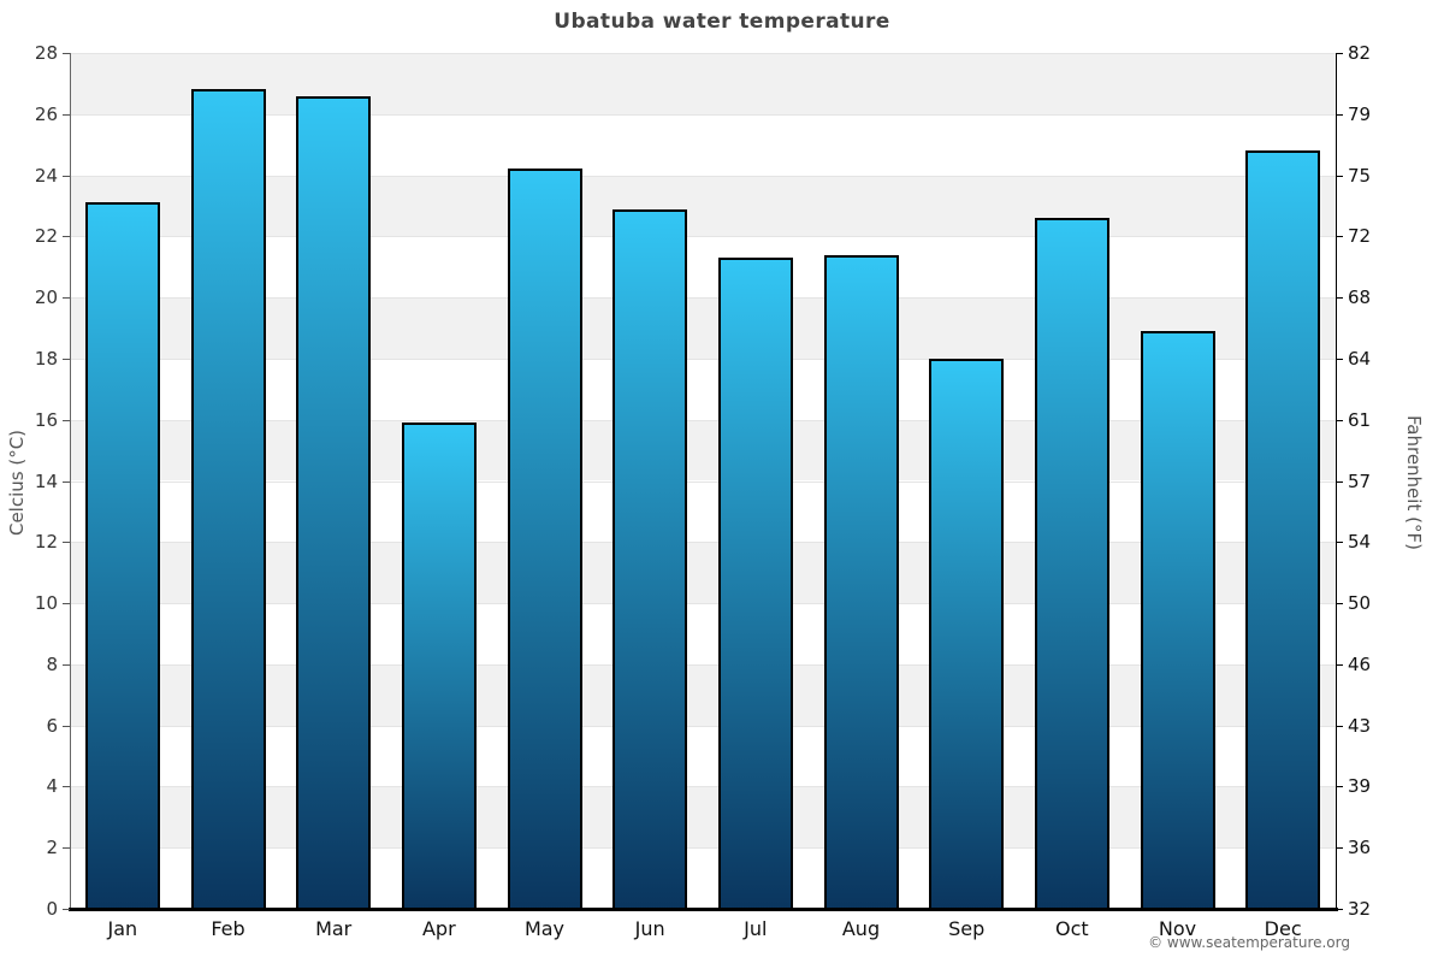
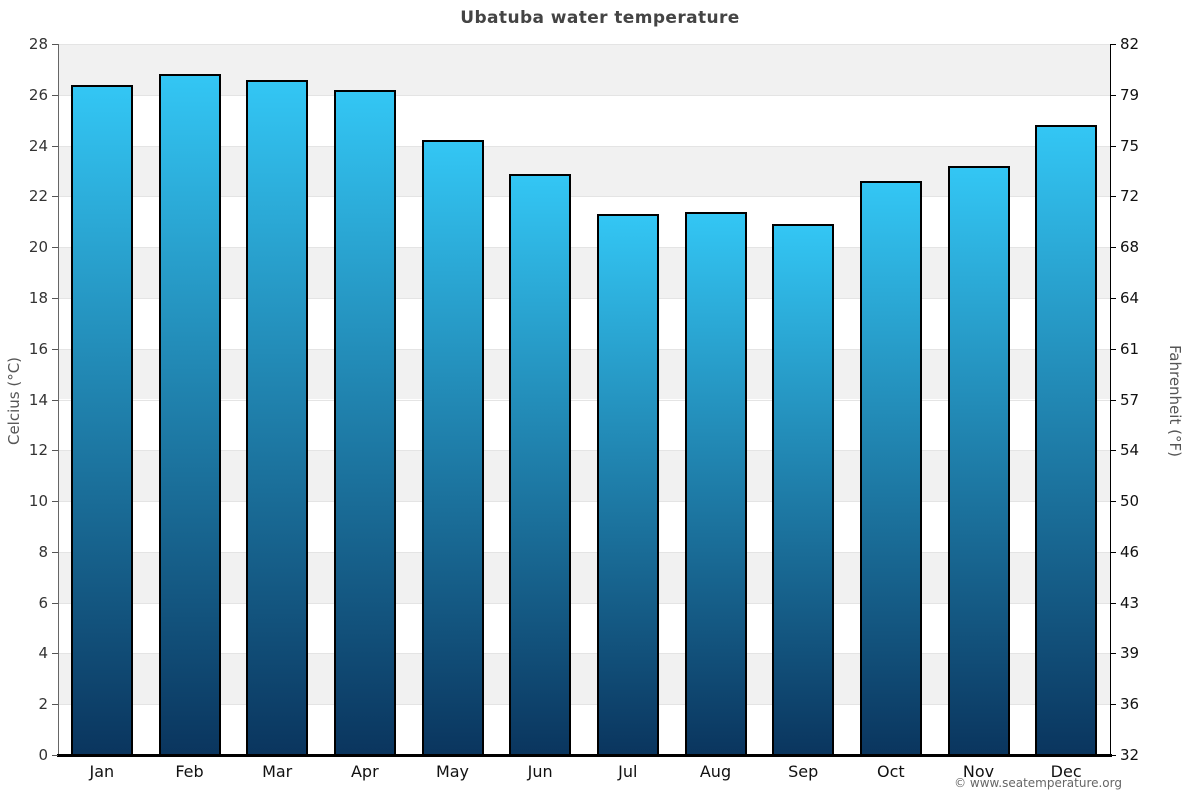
Jan: 23.1 -> 26.4
Apr: 15.9 -> 26.2
Sep: 18.0 -> 20.9
Nov: 18.9 -> 23.2
